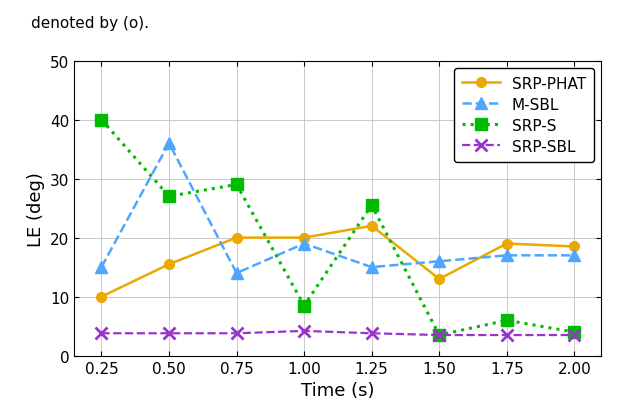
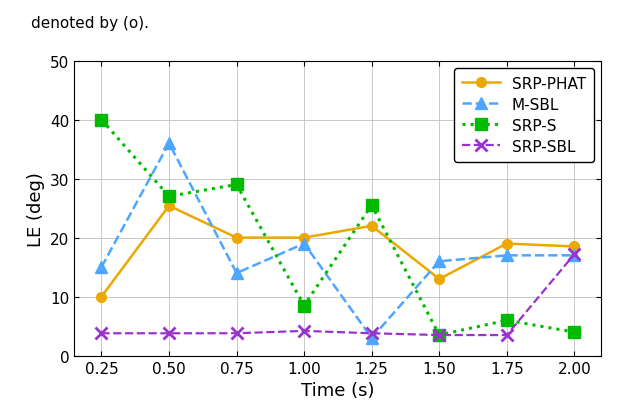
SRP-PHAT/0.50: 15.5 -> 25.4
M-SBL/1.25: 15 -> 3
SRP-SBL/2.00: 3.5 -> 17.2
